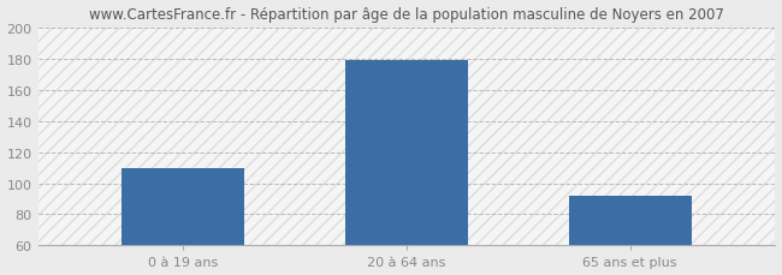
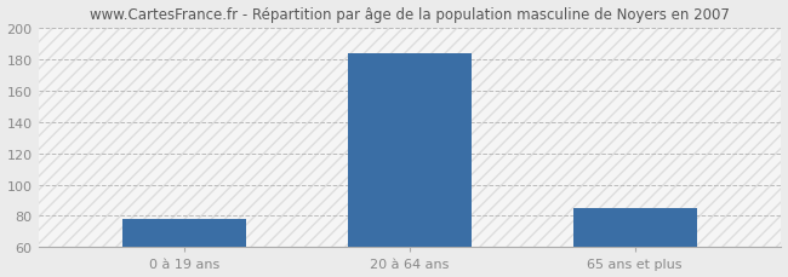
0 à 19 ans: 110 -> 78
20 à 64 ans: 179 -> 184
65 ans et plus: 92 -> 85
